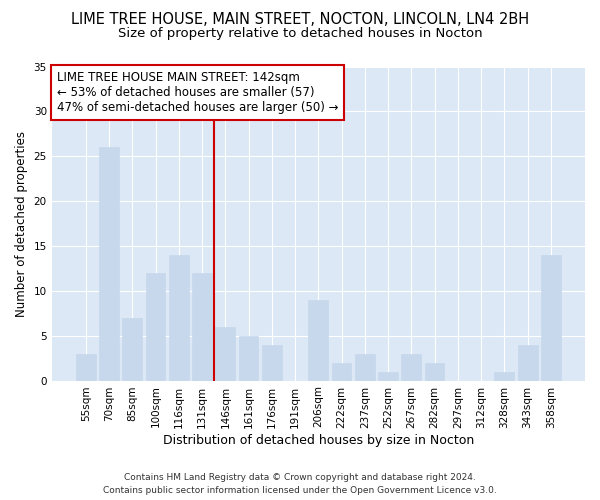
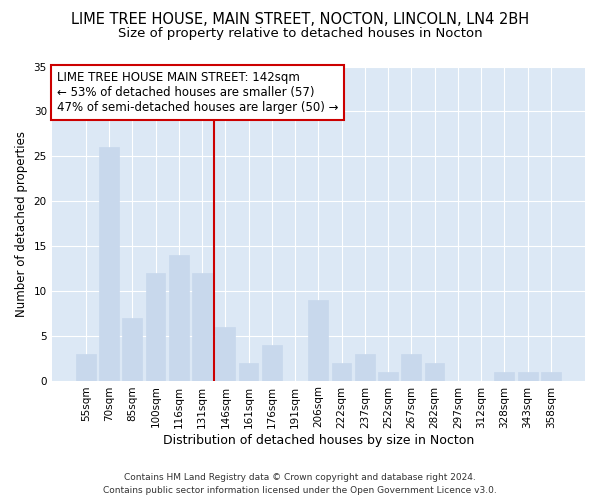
161sqm: 5 -> 2
343sqm: 4 -> 1
358sqm: 14 -> 1
